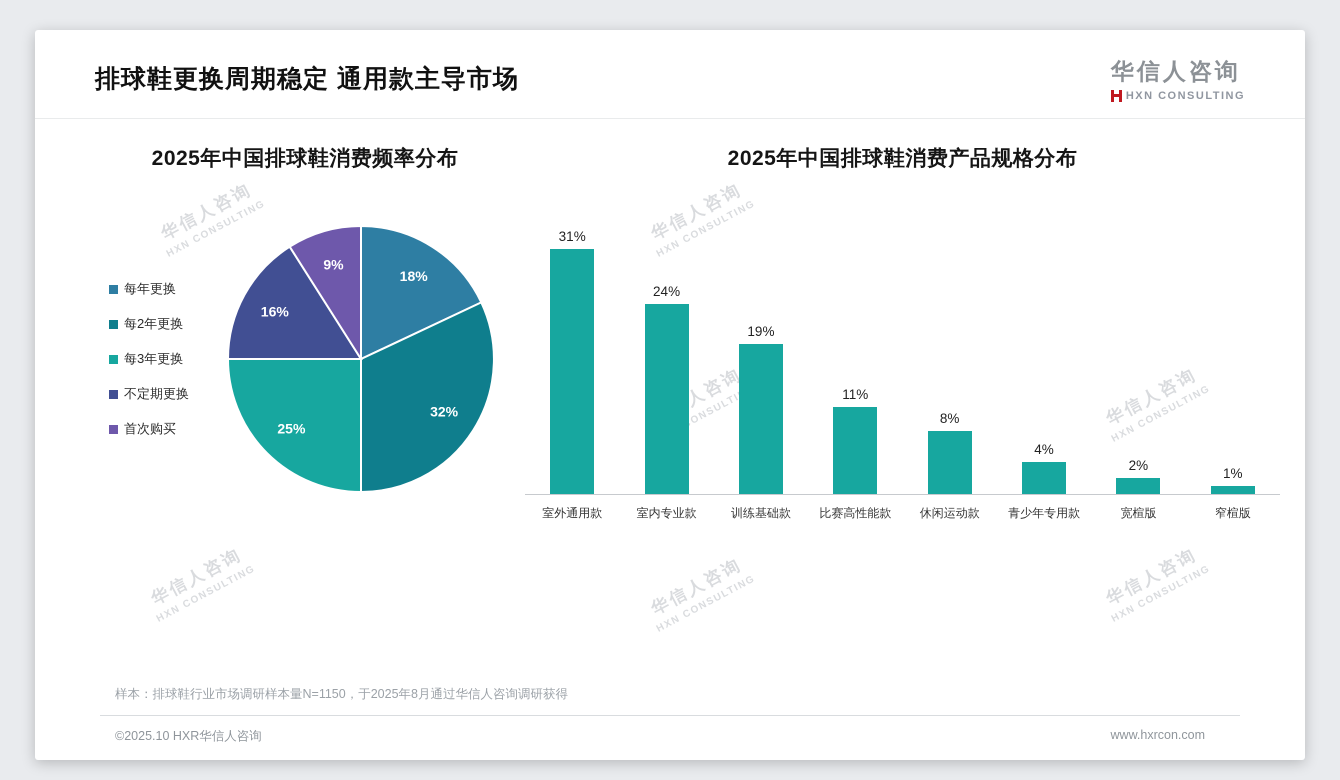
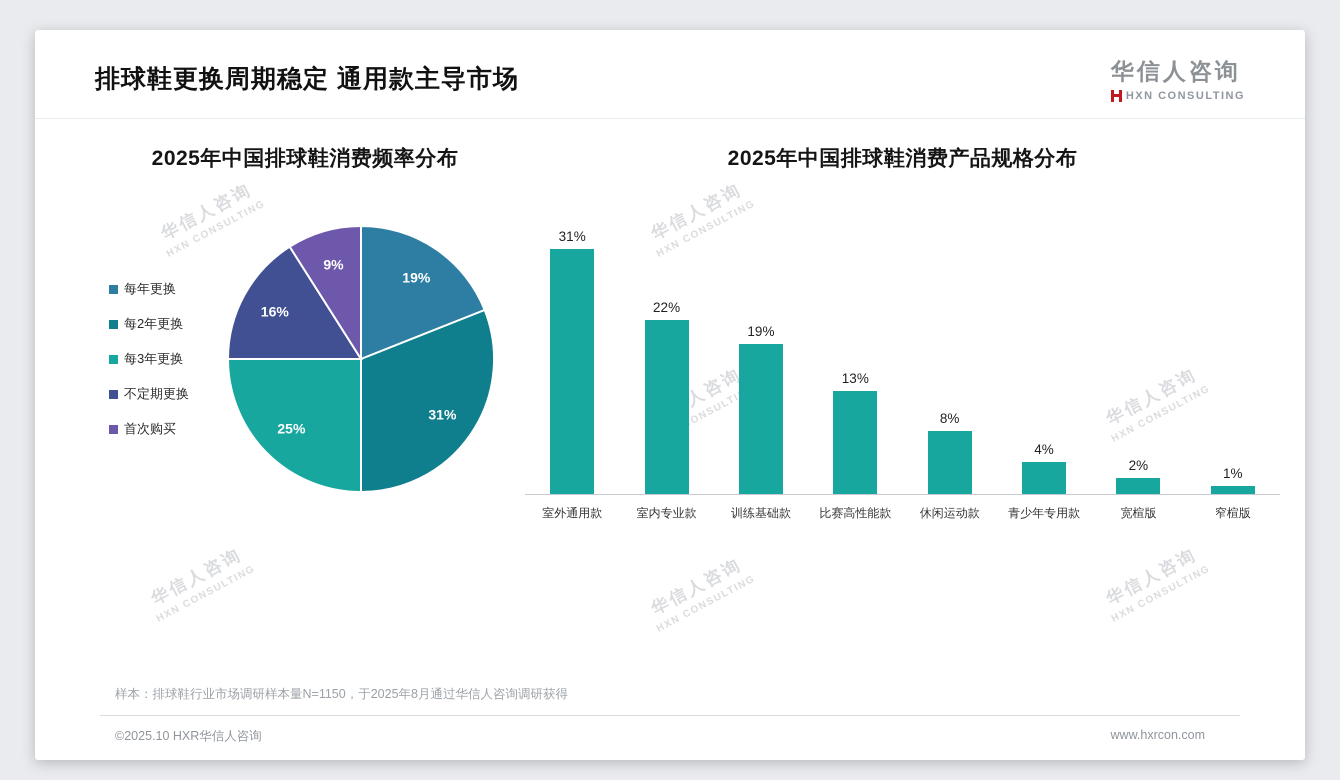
2025年中国排球鞋消费频率分布/每年更换: 18% -> 19%
2025年中国排球鞋消费频率分布/每2年更换: 32% -> 31%
2025年中国排球鞋消费产品规格分布/室内专业款: 24% -> 22%
2025年中国排球鞋消费产品规格分布/比赛高性能款: 11% -> 13%
